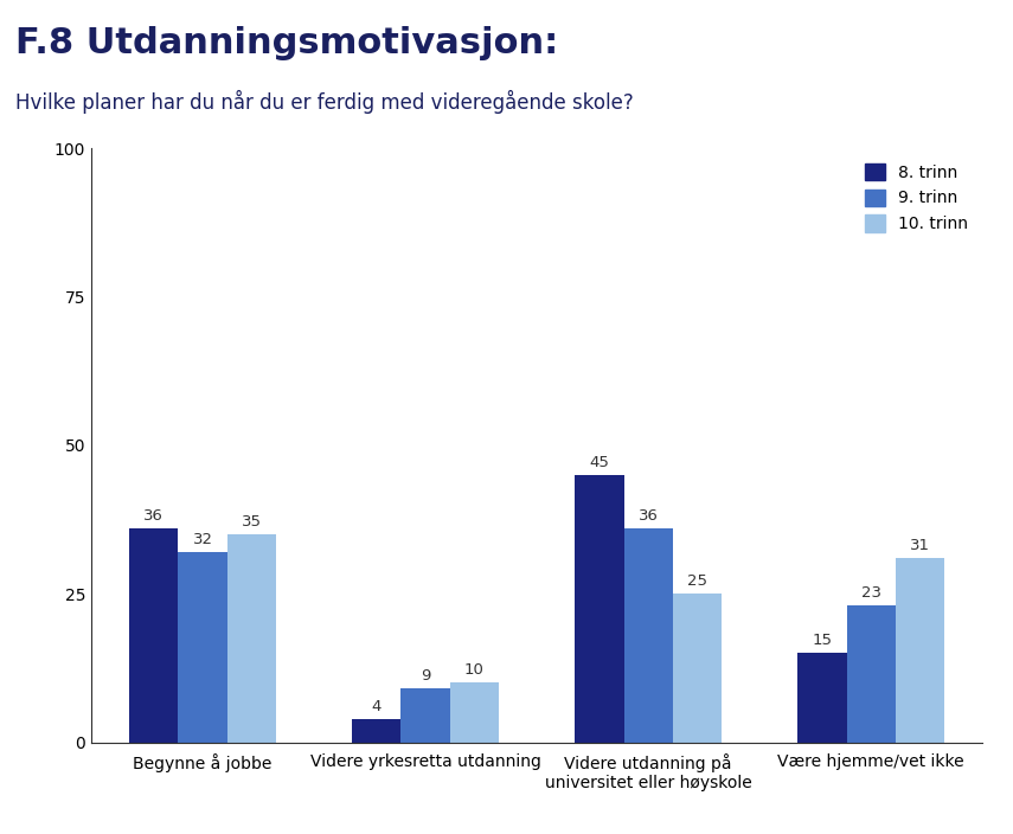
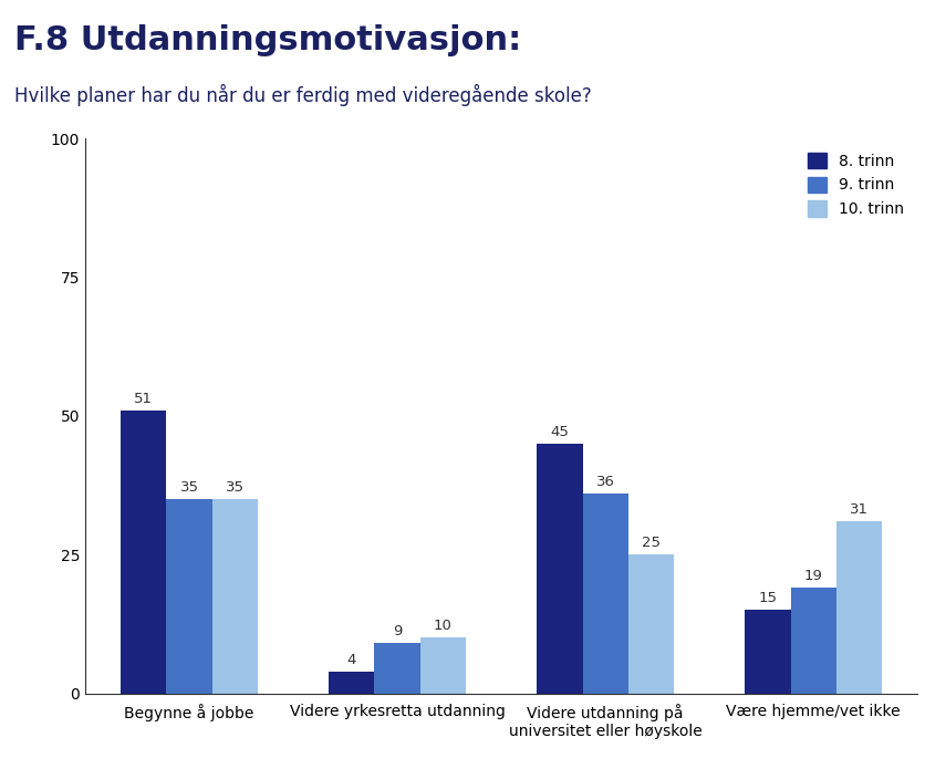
8. trinn/Begynne å jobbe: 36 -> 51
9. trinn/Begynne å jobbe: 32 -> 35
9. trinn/Være hjemme/vet ikke: 23 -> 19
